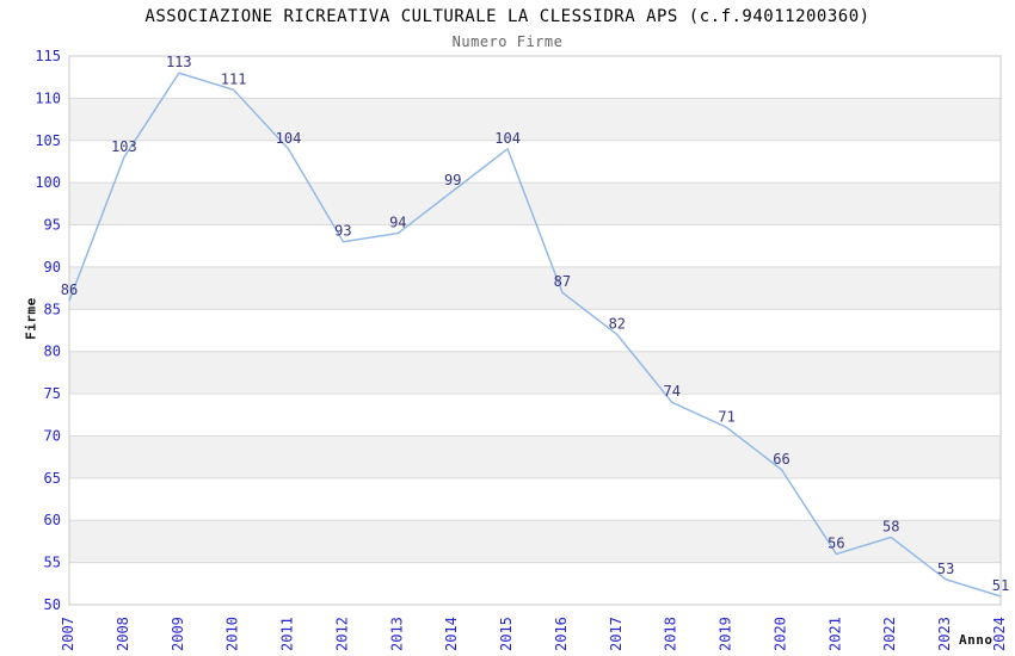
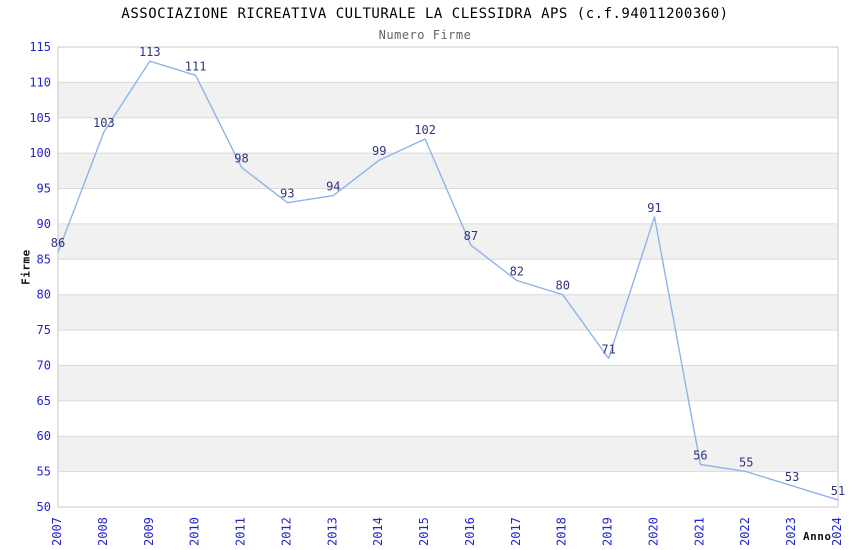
2011: 104 -> 98
2015: 104 -> 102
2018: 74 -> 80
2020: 66 -> 91
2022: 58 -> 55
